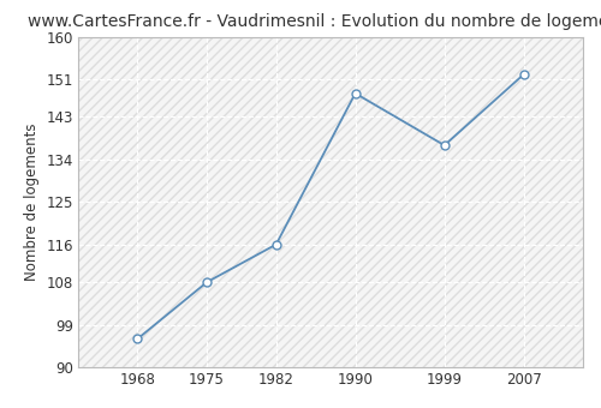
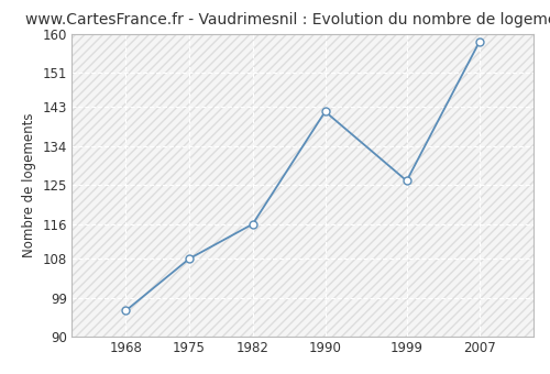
1990: 148 -> 142
1999: 137 -> 126
2007: 152 -> 158
